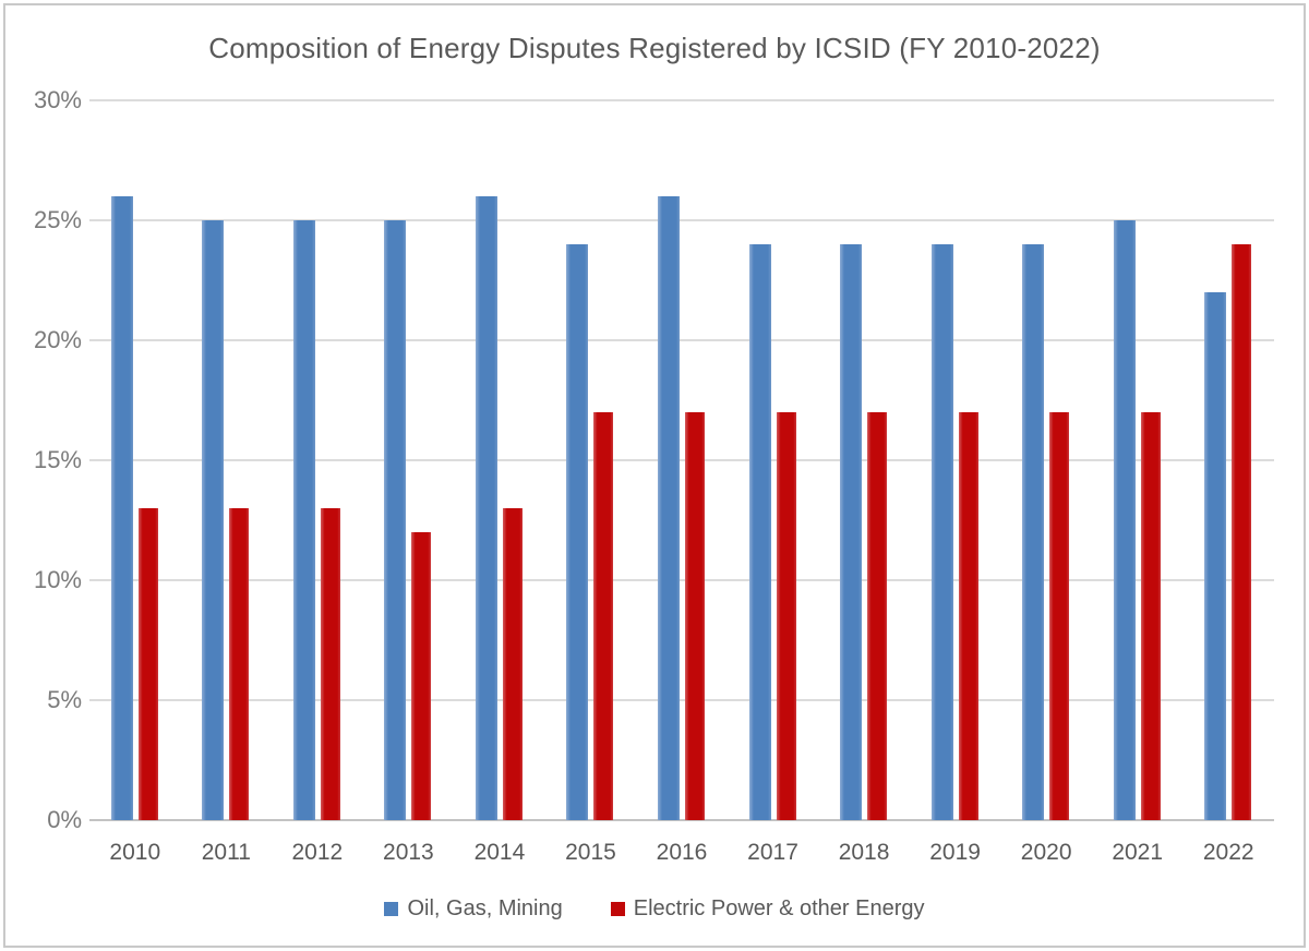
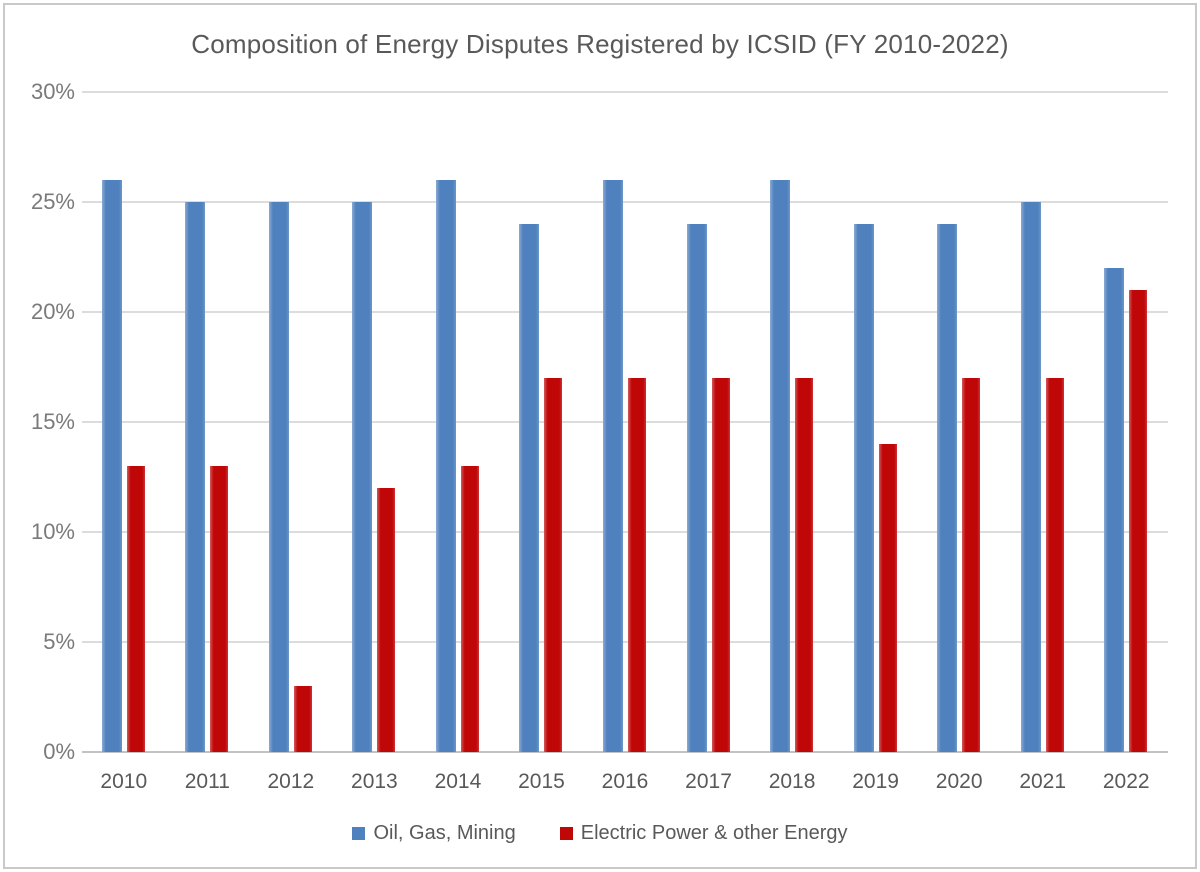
Electric Power & other Energy/2012: 13% -> 3%
Oil, Gas, Mining/2018: 24% -> 26%
Electric Power & other Energy/2019: 17% -> 14%
Electric Power & other Energy/2022: 24% -> 21%
